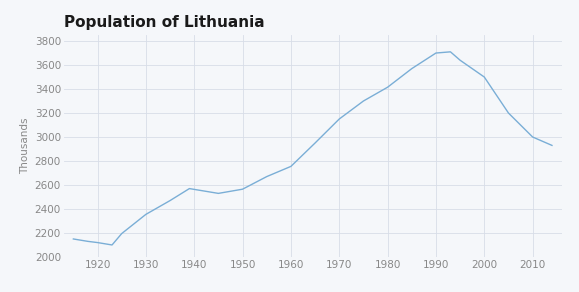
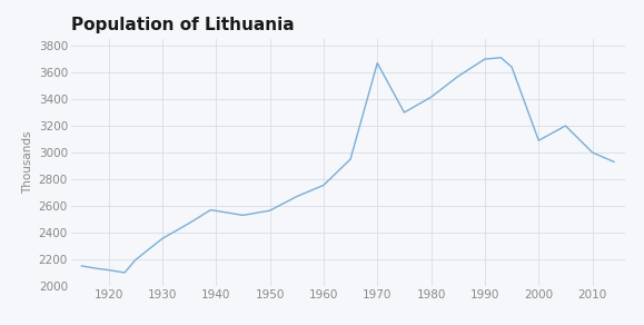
1970: 3150 -> 3670
2000: 3500 -> 3090
